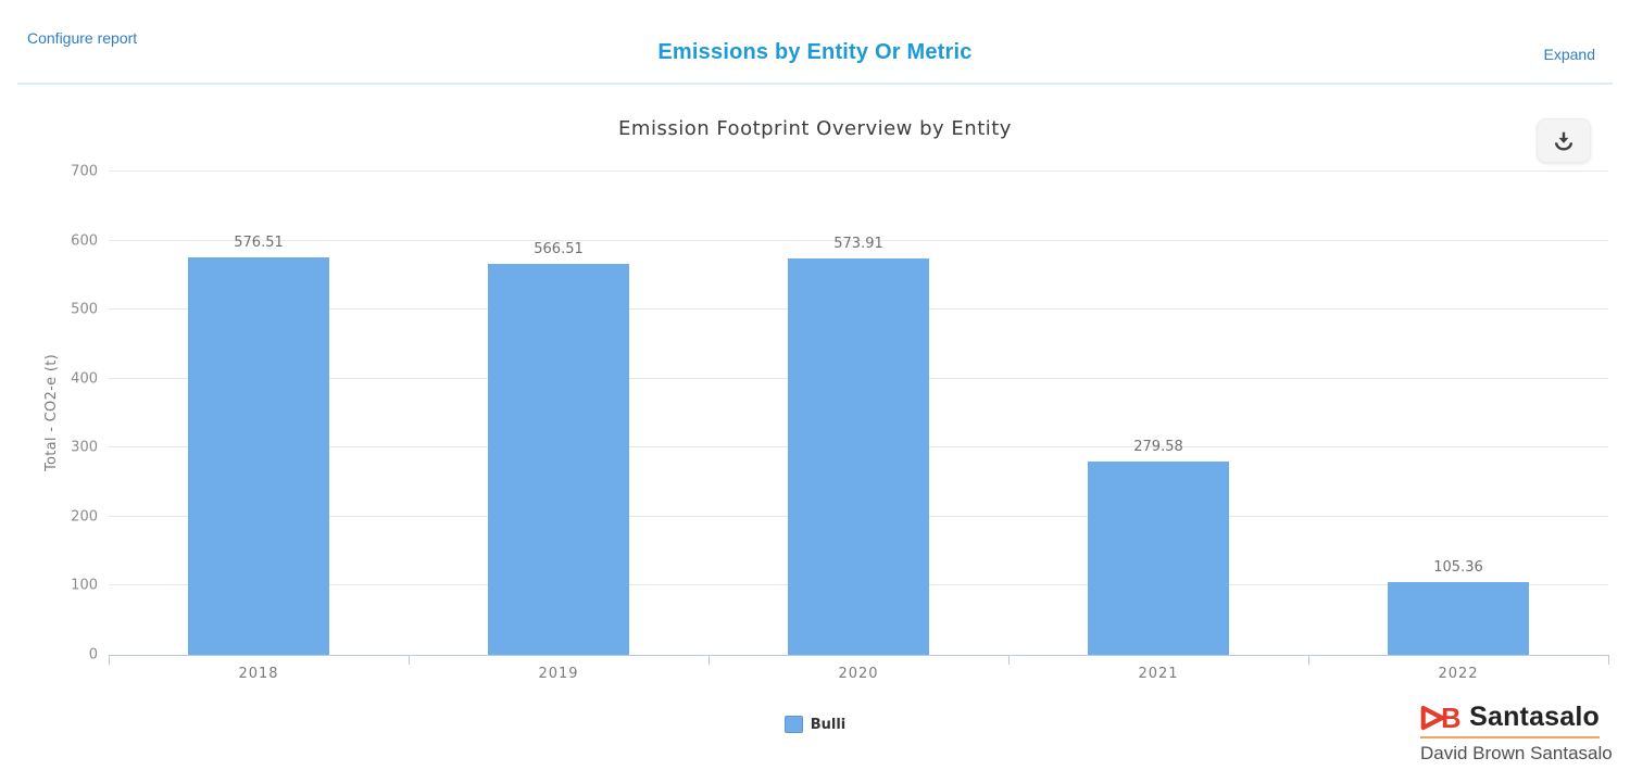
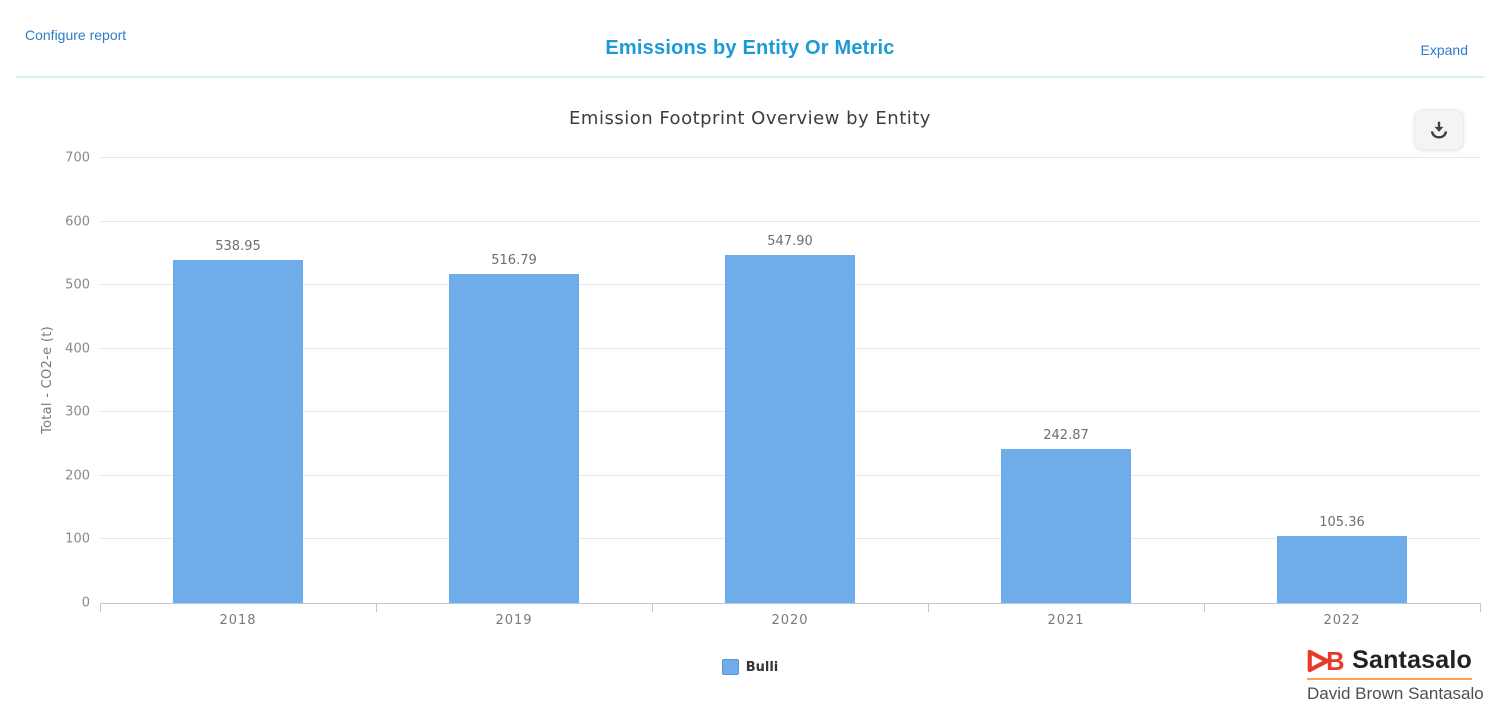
2018: 576.51 -> 538.95
2019: 566.51 -> 516.79
2020: 573.91 -> 547.90
2021: 279.58 -> 242.87
